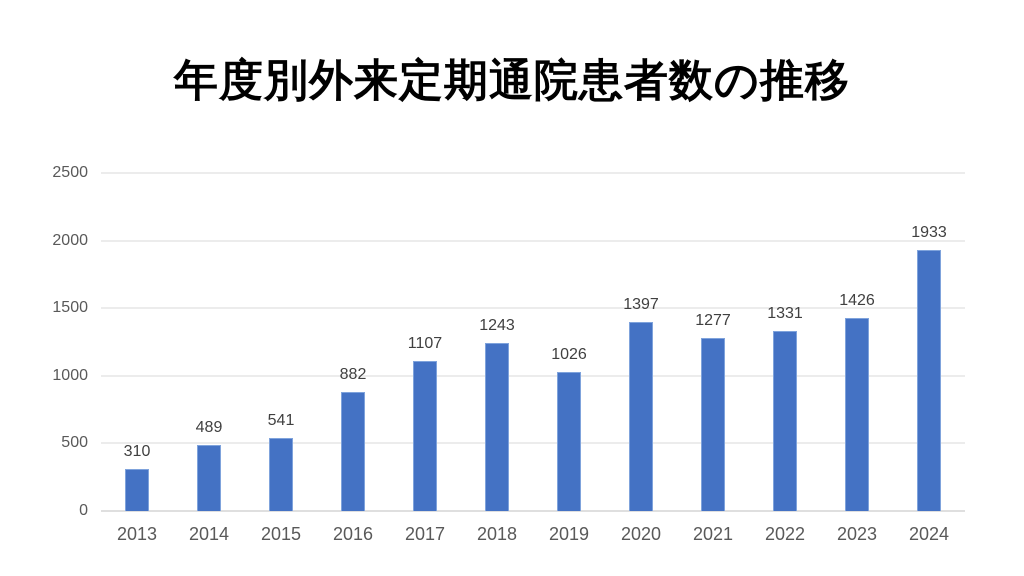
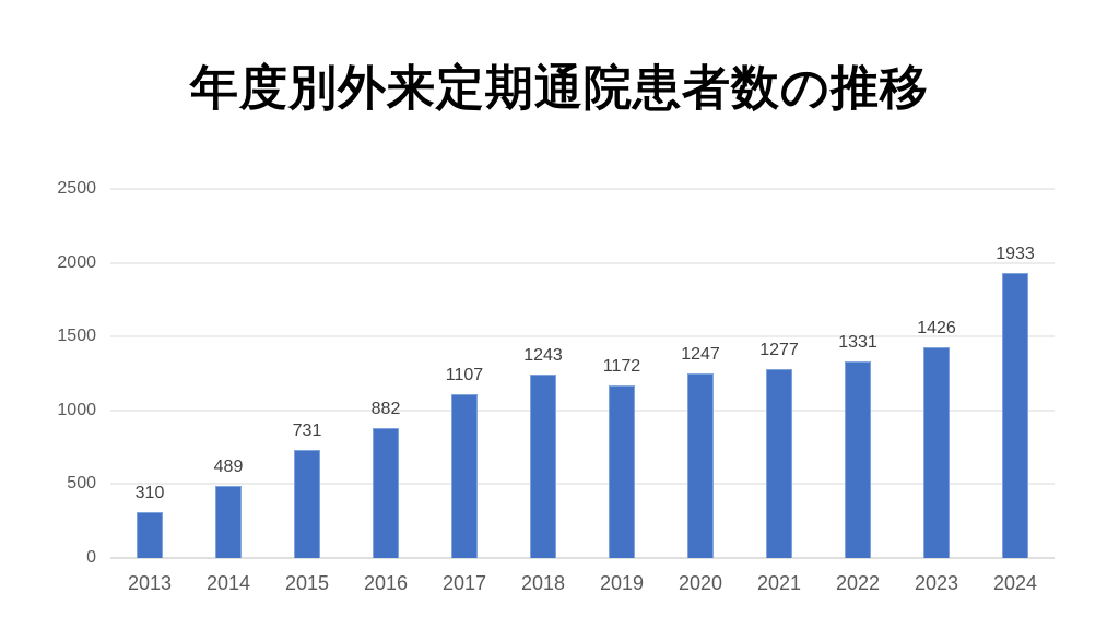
2015: 541 -> 731
2019: 1026 -> 1172
2020: 1397 -> 1247
